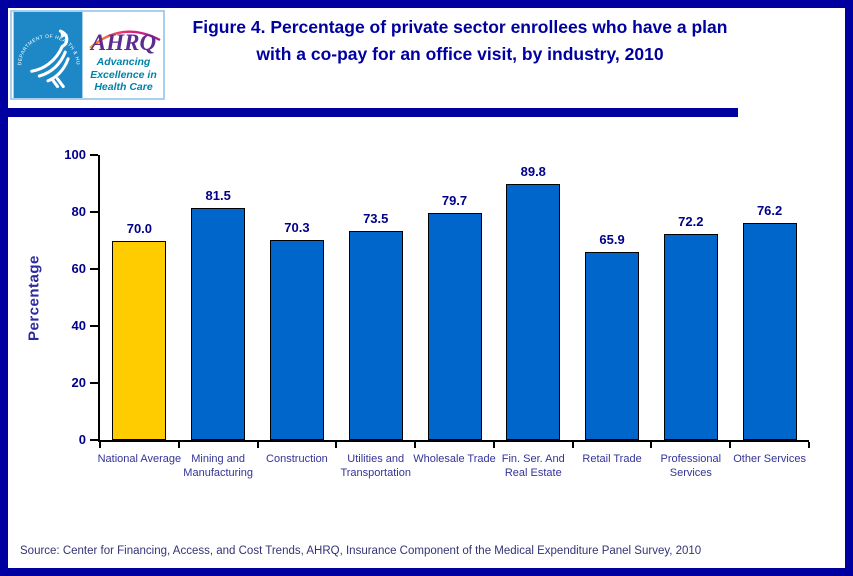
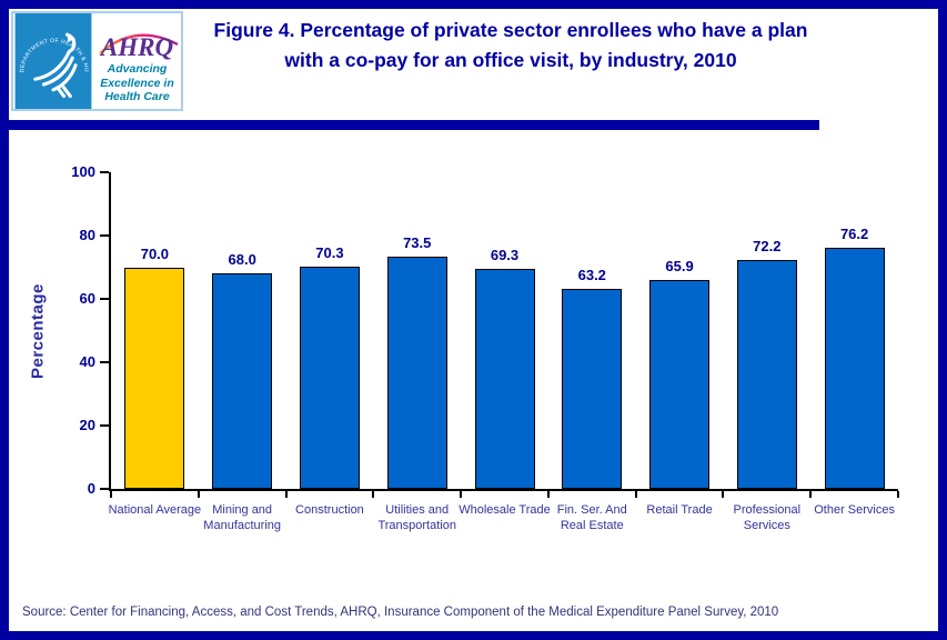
Mining and Manufacturing: 81.5 -> 68.0
Wholesale Trade: 79.7 -> 69.3
Fin. Ser. And Real Estate: 89.8 -> 63.2
